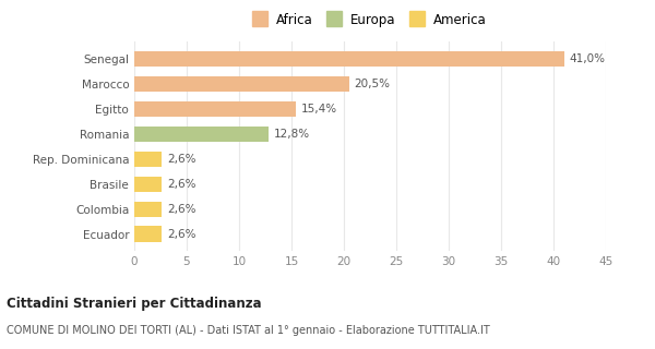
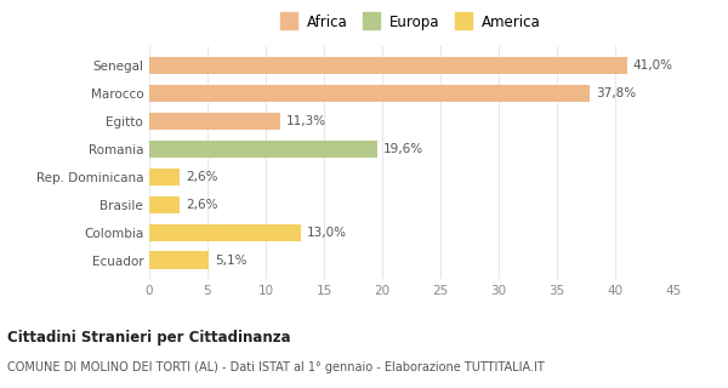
Marocco: 20,5% -> 37,8%
Egitto: 15,4% -> 11,3%
Romania: 12,8% -> 19,6%
Colombia: 2,6% -> 13,0%
Ecuador: 2,6% -> 5,1%
